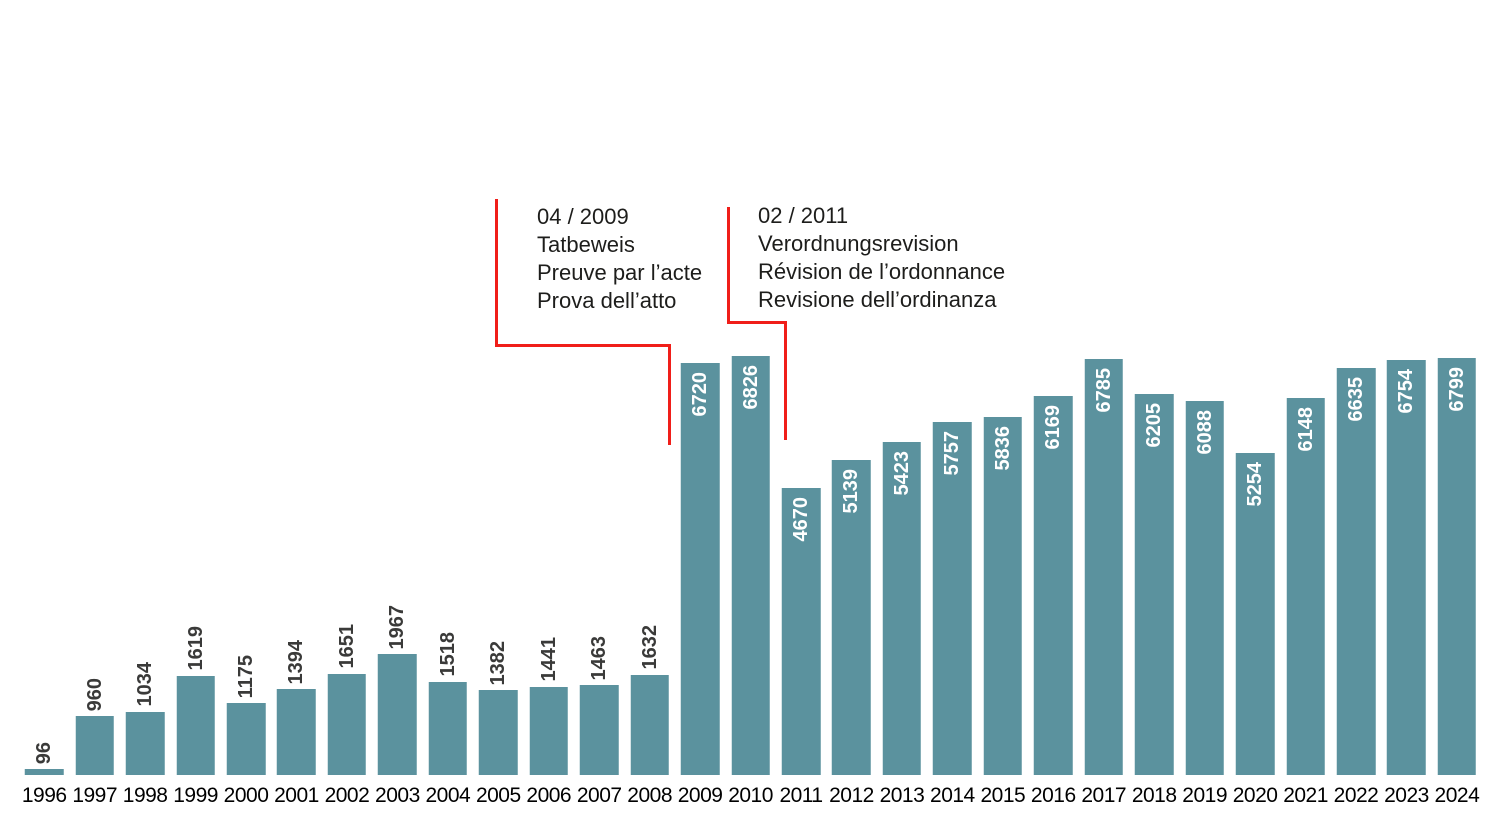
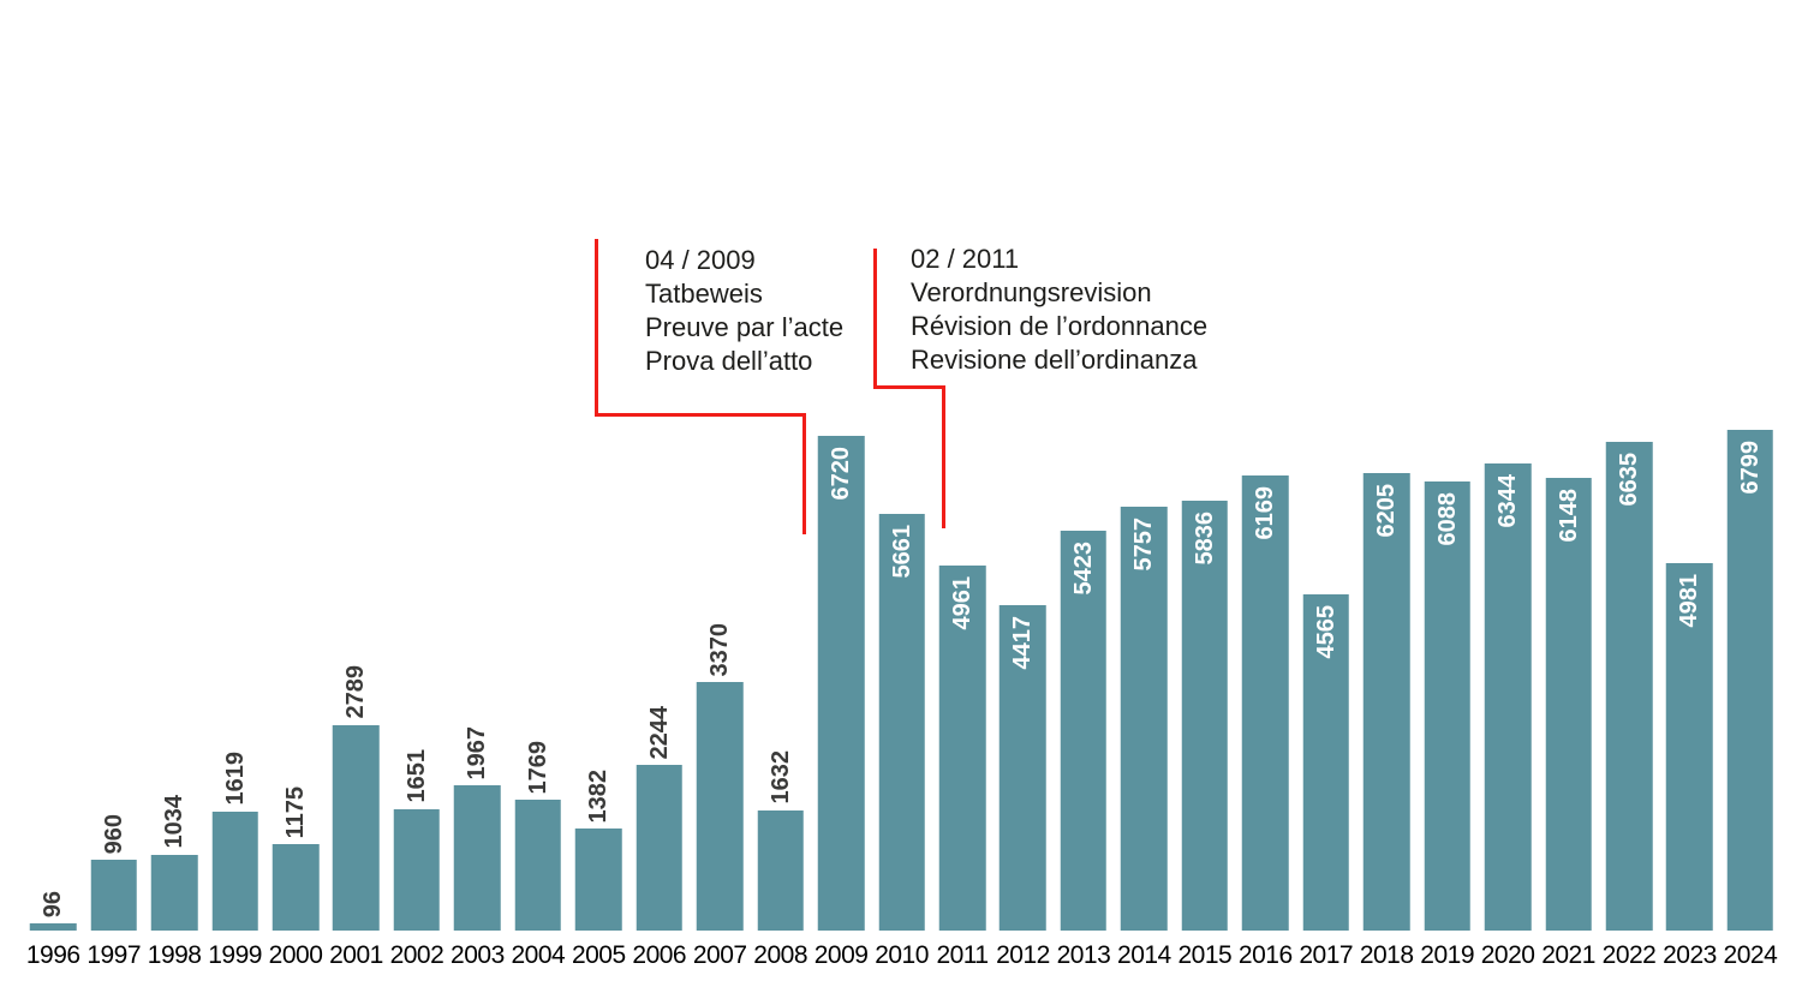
2001: 1394 -> 2789
2004: 1518 -> 1769
2006: 1441 -> 2244
2007: 1463 -> 3370
2010: 6826 -> 5661
2011: 4670 -> 4961
2012: 5139 -> 4417
2017: 6785 -> 4565
2020: 5254 -> 6344
2023: 6754 -> 4981
